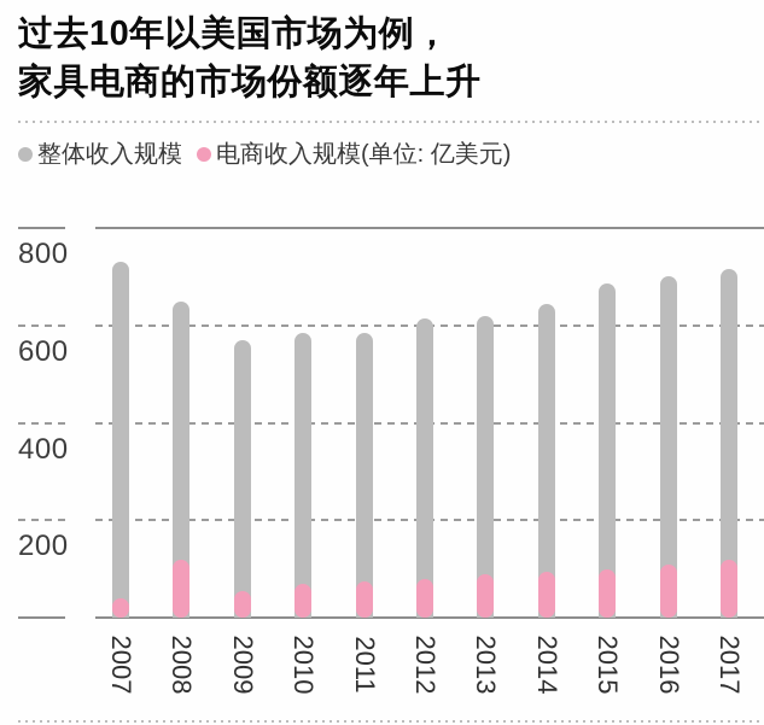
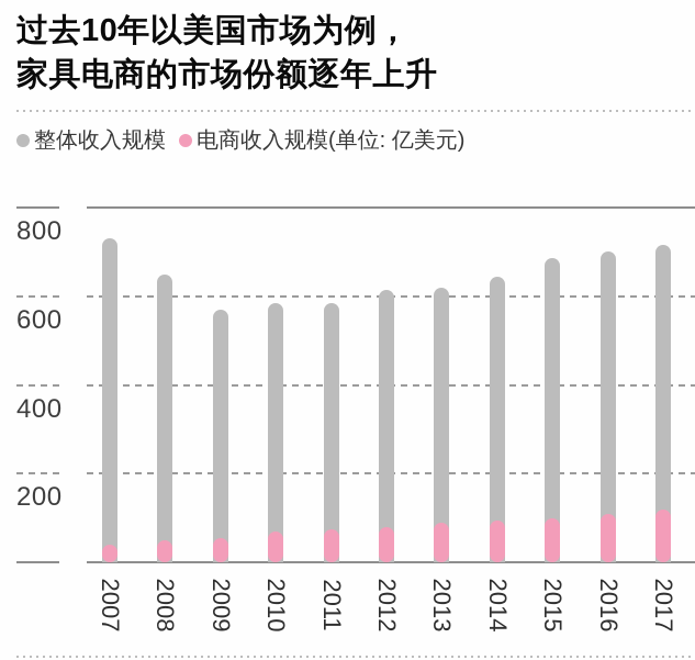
电商收入规模/2008: 120 -> 50
